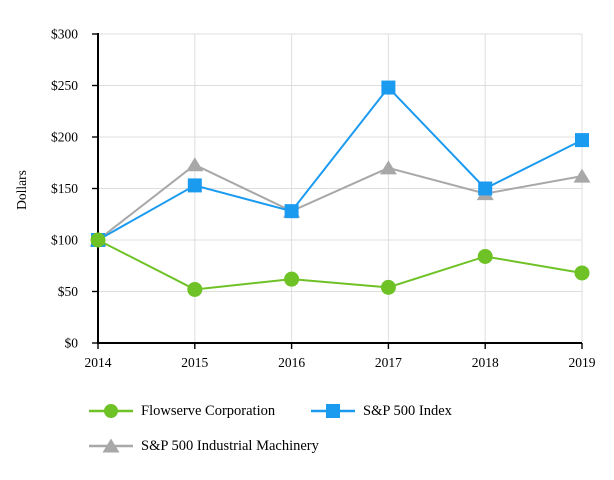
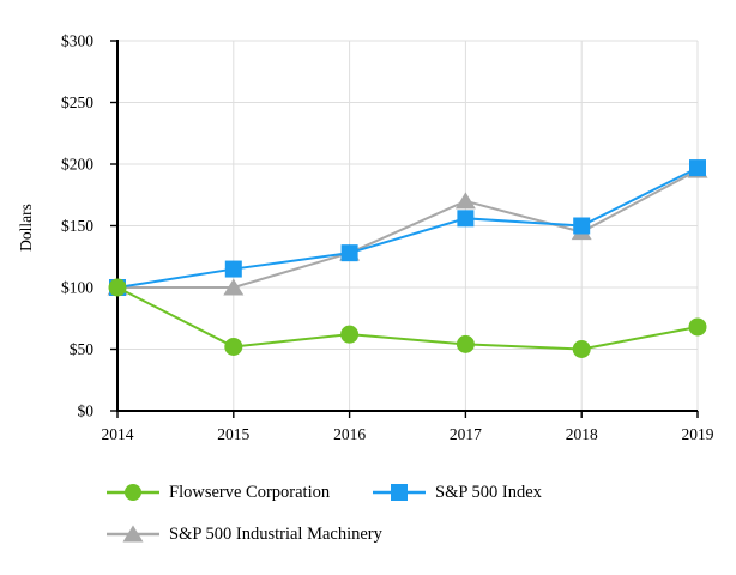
S&P 500 Index/2015: $153 -> $115
S&P 500 Industrial Machinery/2015: $173 -> $100
S&P 500 Index/2017: $248 -> $156
Flowserve Corporation/2018: $84 -> $50
S&P 500 Industrial Machinery/2019: $162 -> $195
